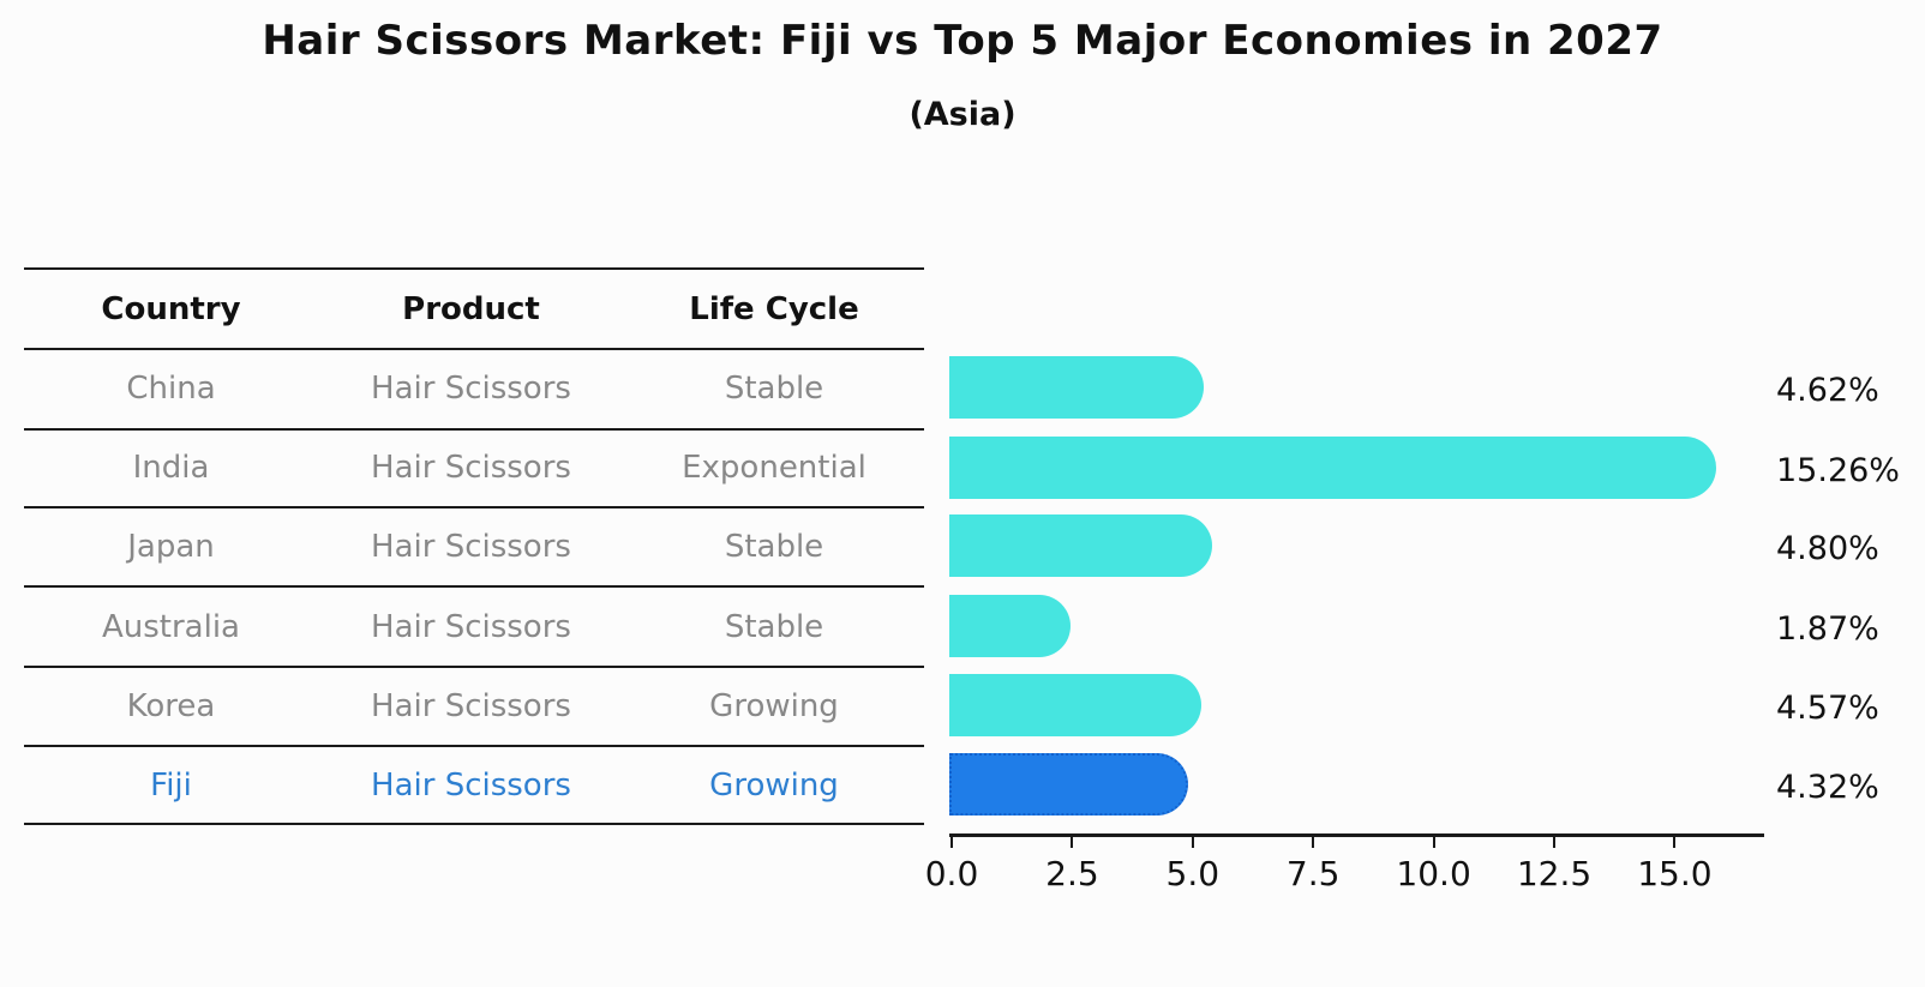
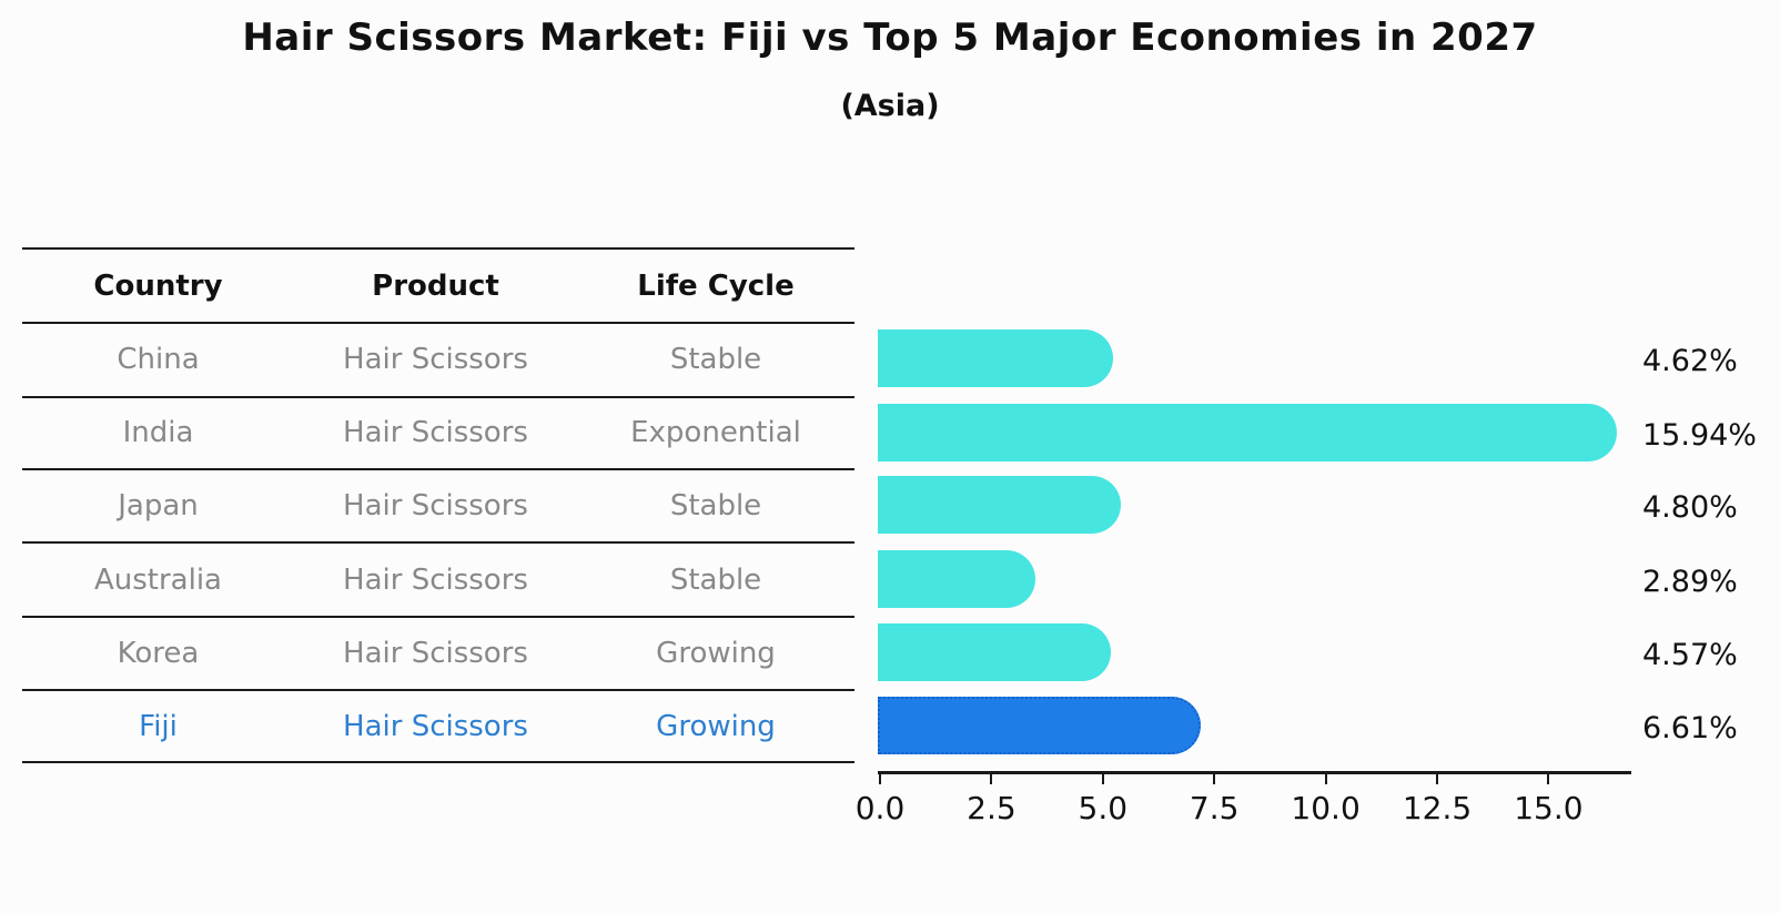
India: 15.26% -> 15.94%
Australia: 1.87% -> 2.89%
Fiji: 4.32% -> 6.61%
